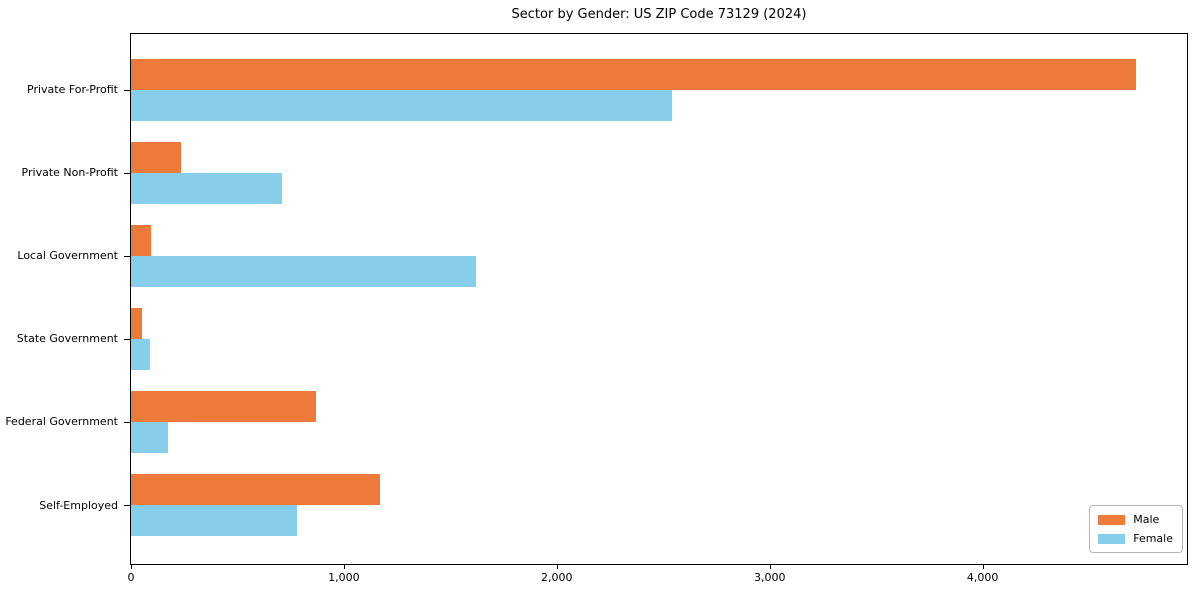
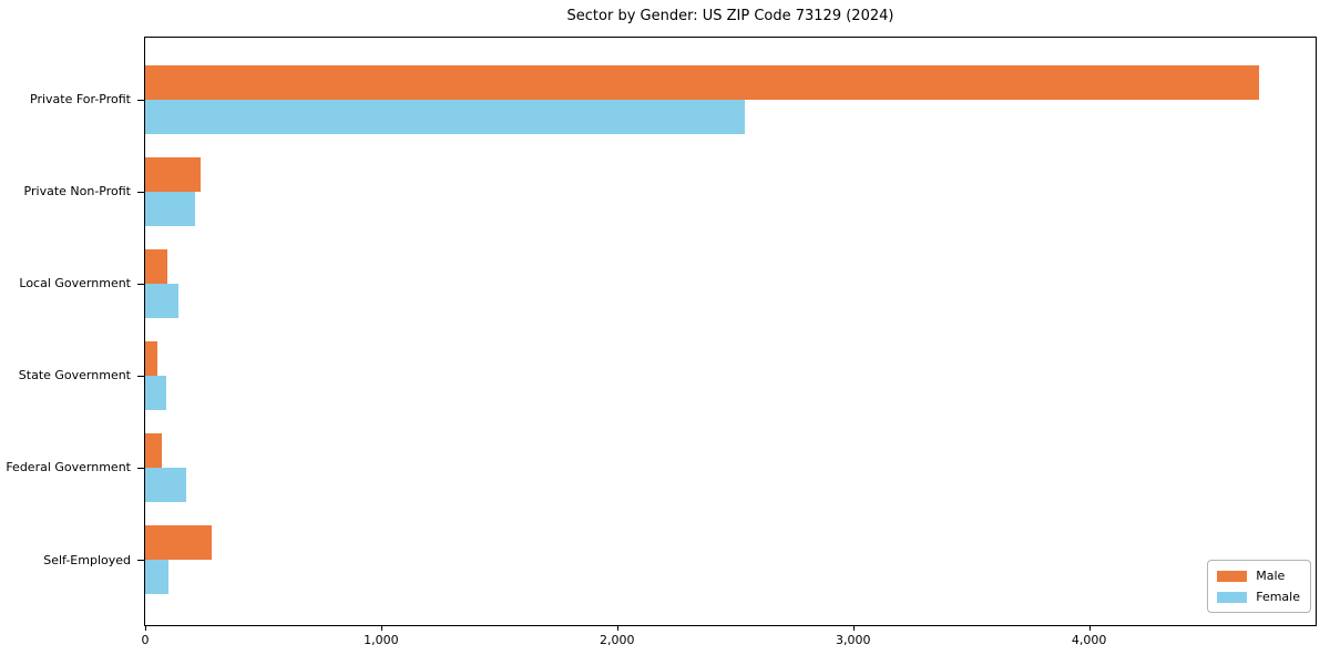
Female/Private Non-Profit: 710 -> 210
Female/Local Government: 1620 -> 140
Male/Federal Government: 870 -> 70
Male/Self-Employed: 1170 -> 280
Female/Self-Employed: 780 -> 100
